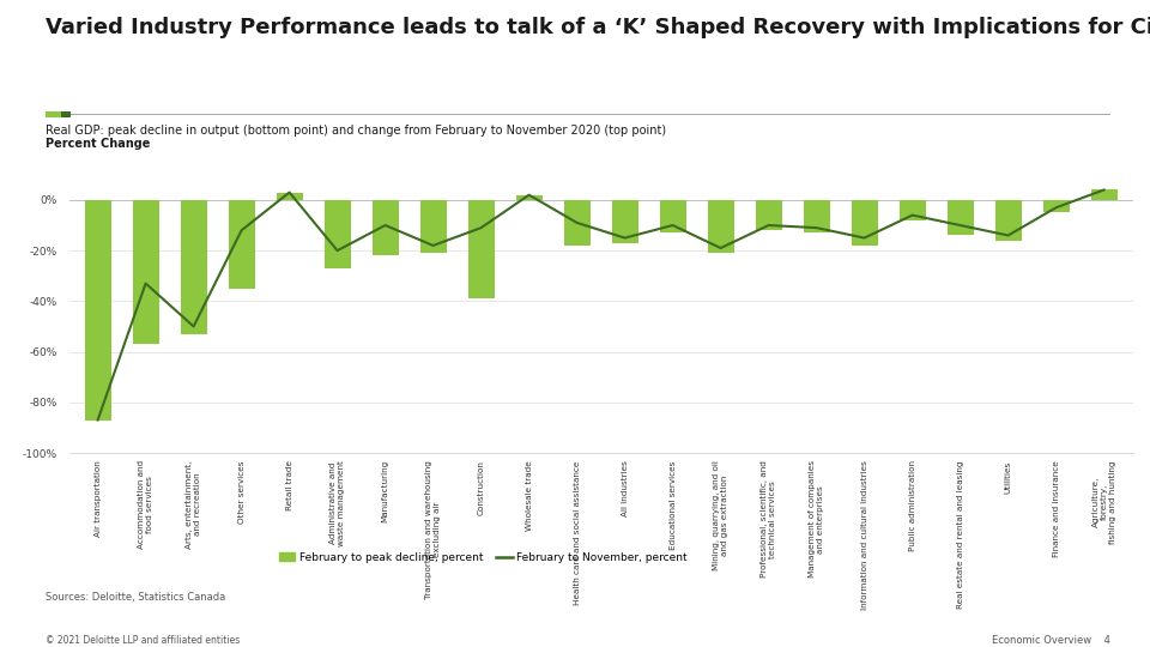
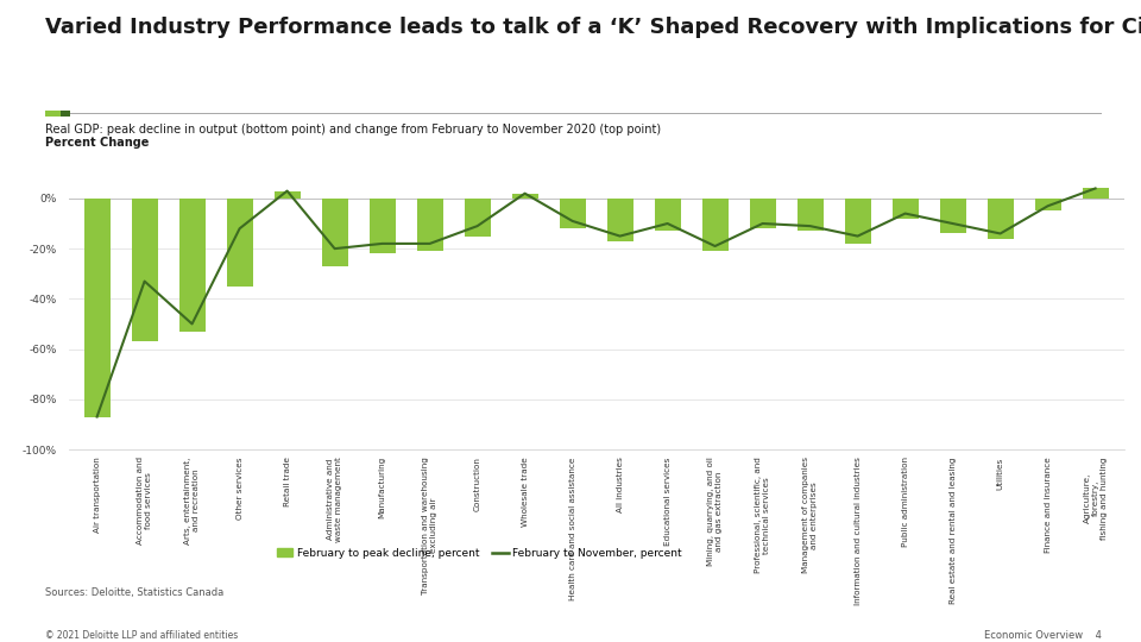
February to November, percent/Manufacturing: -10% -> -18%
February to peak decline, percent/Construction: -39% -> -15%
February to peak decline, percent/Health care and social assistance: -18% -> -12%
